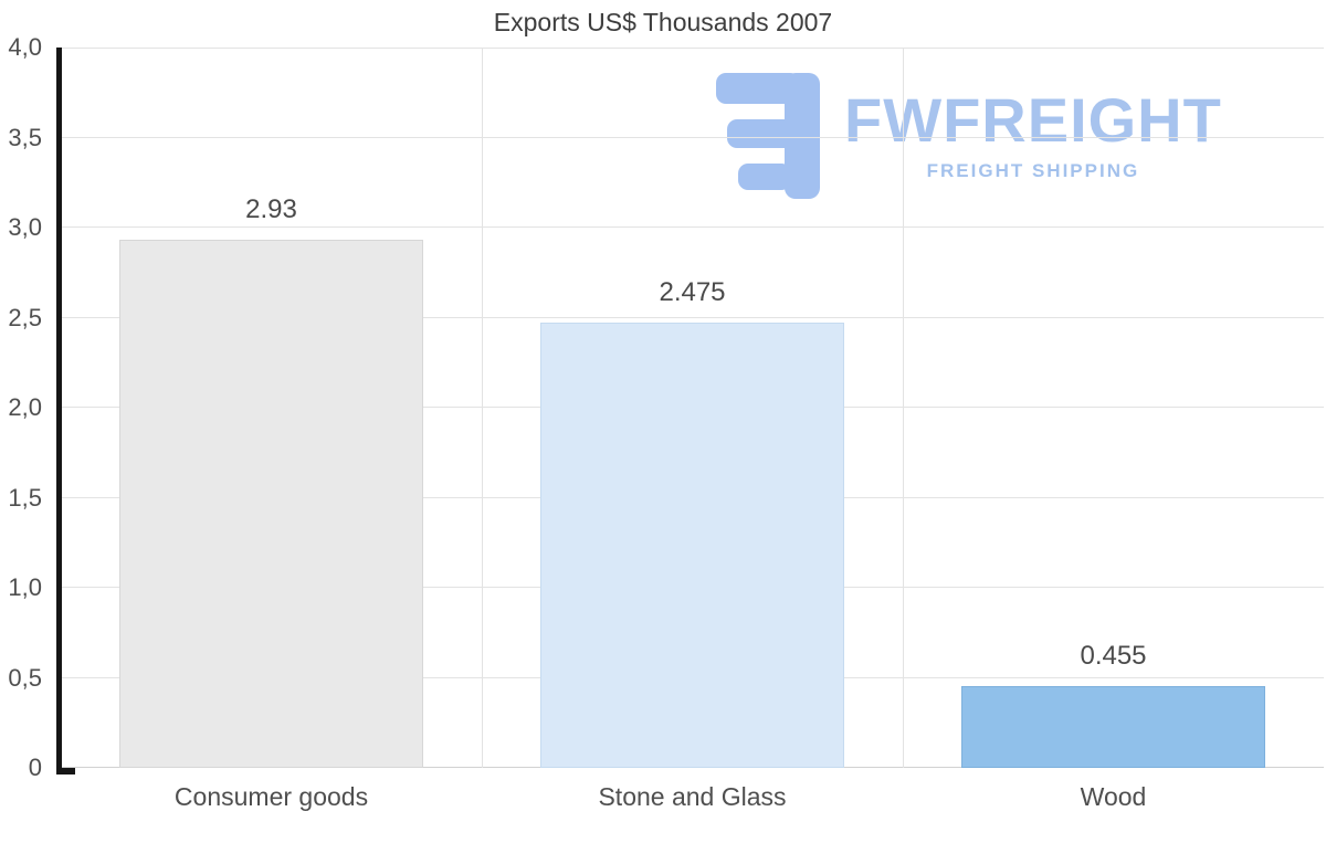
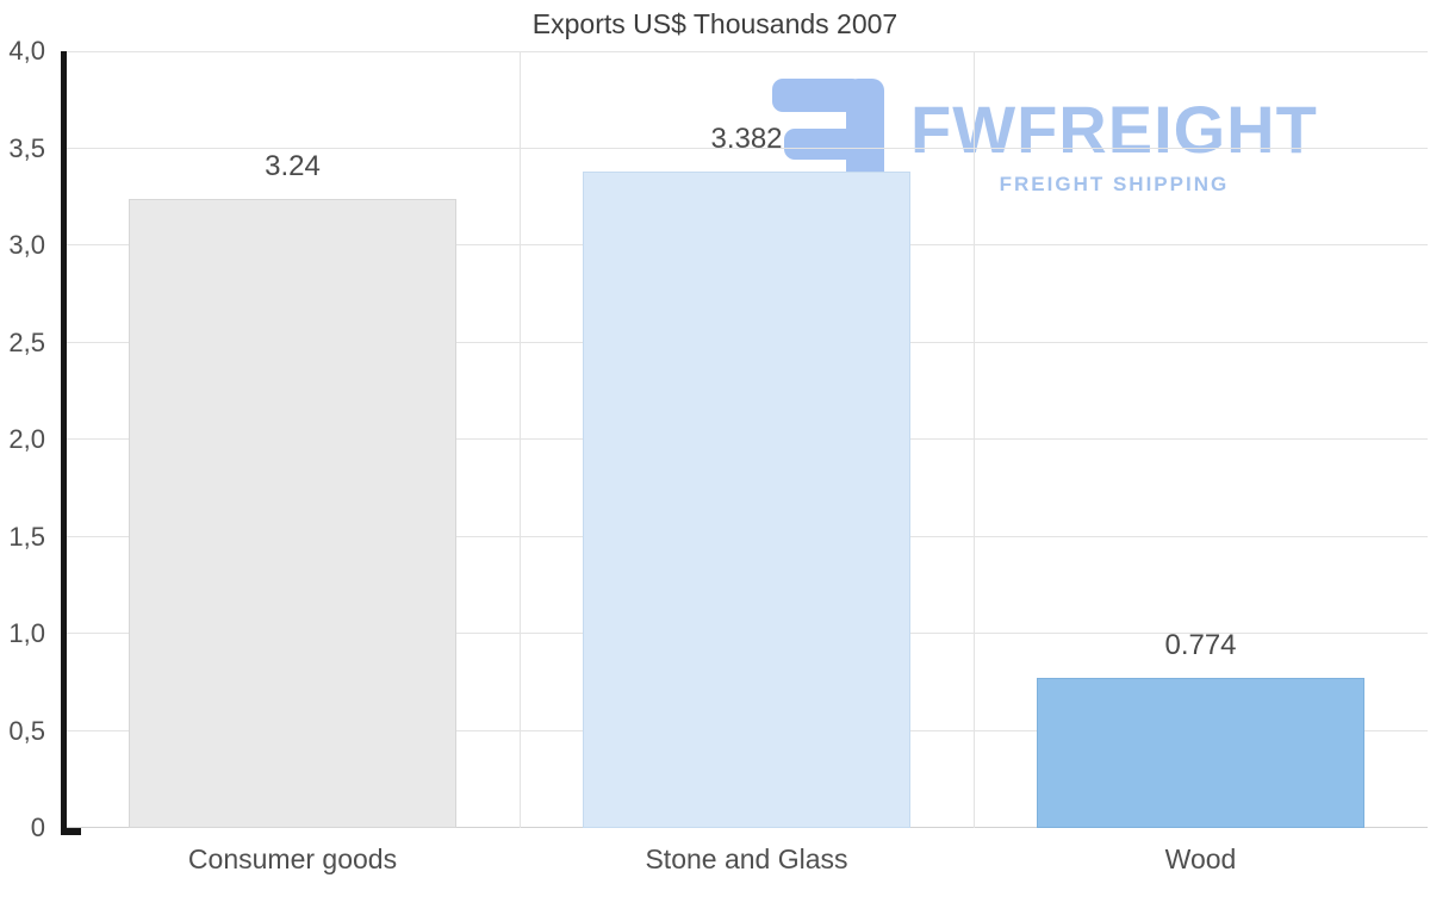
Consumer goods: 2.93 -> 3.24
Stone and Glass: 2.475 -> 3.382
Wood: 0.455 -> 0.774
